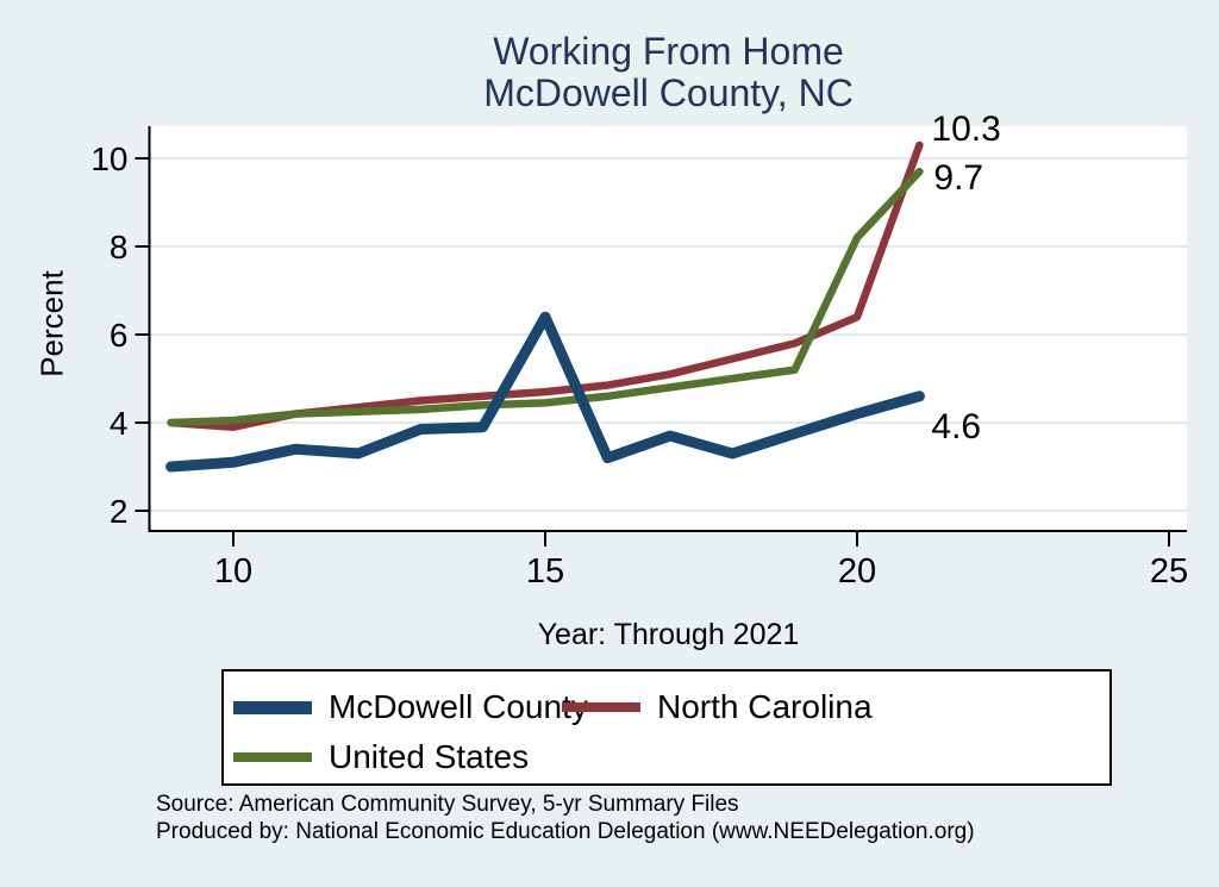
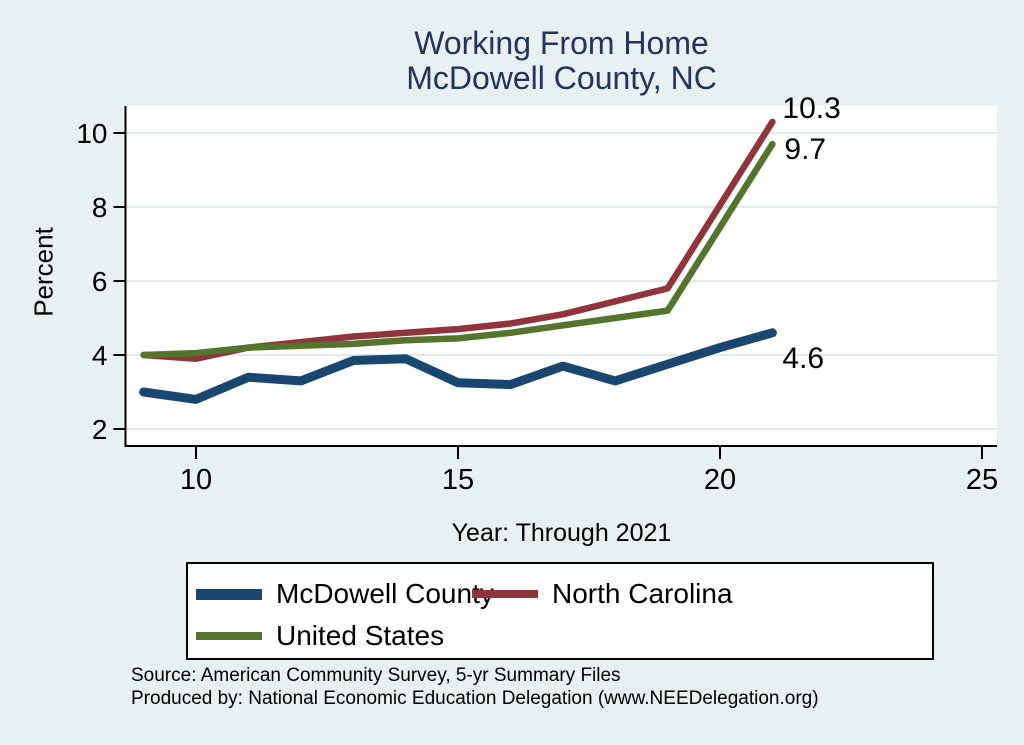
McDowell County/10: 3.1 -> 2.8
McDowell County/15: 6.4 -> 3.2
North Carolina/20: 6.4 -> 8.1
United States/20: 8.2 -> 7.5
